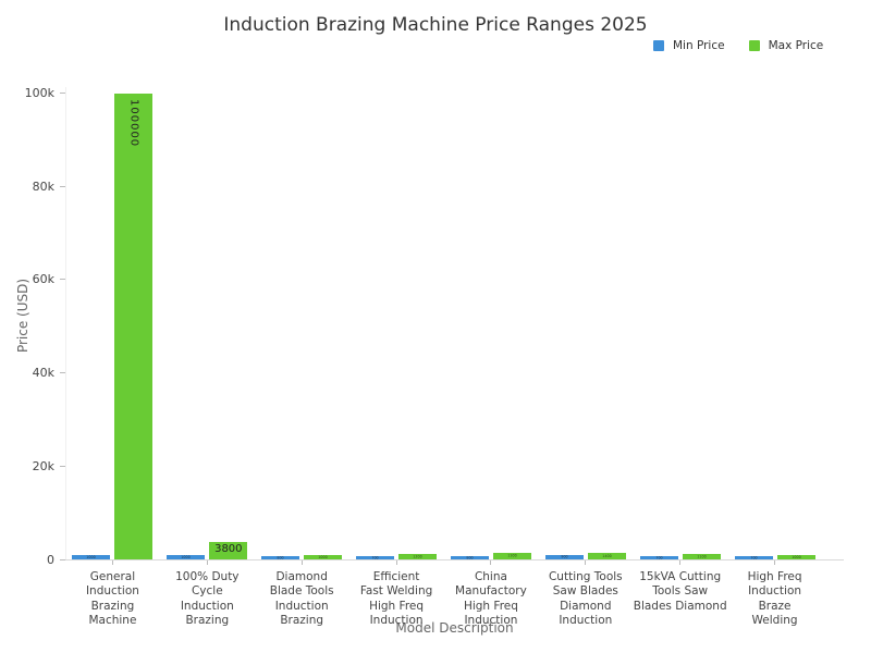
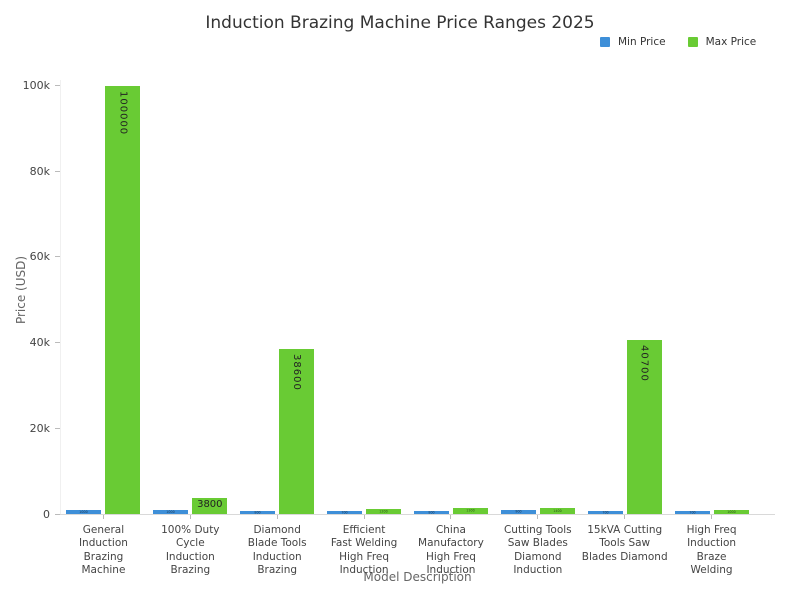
Max Price/Diamond Blade Tools Induction Brazing: 1000 -> 38600
Max Price/15kVA Cutting Tools Saw Blades Diamond: 1100 -> 40700
